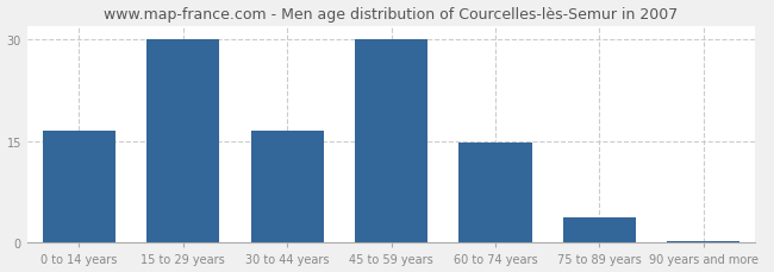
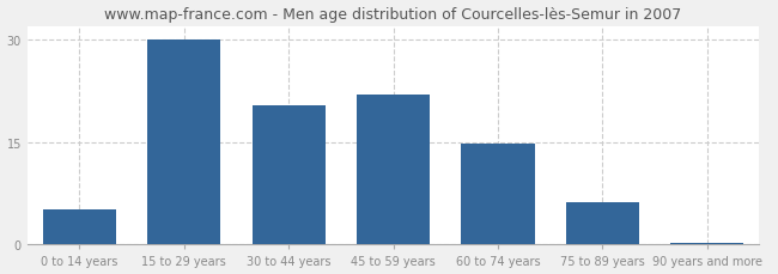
0 to 14 years: 16.5 -> 5.2
30 to 44 years: 16.5 -> 20.4
45 to 59 years: 30.0 -> 22.0
75 to 89 years: 3.8 -> 6.2
